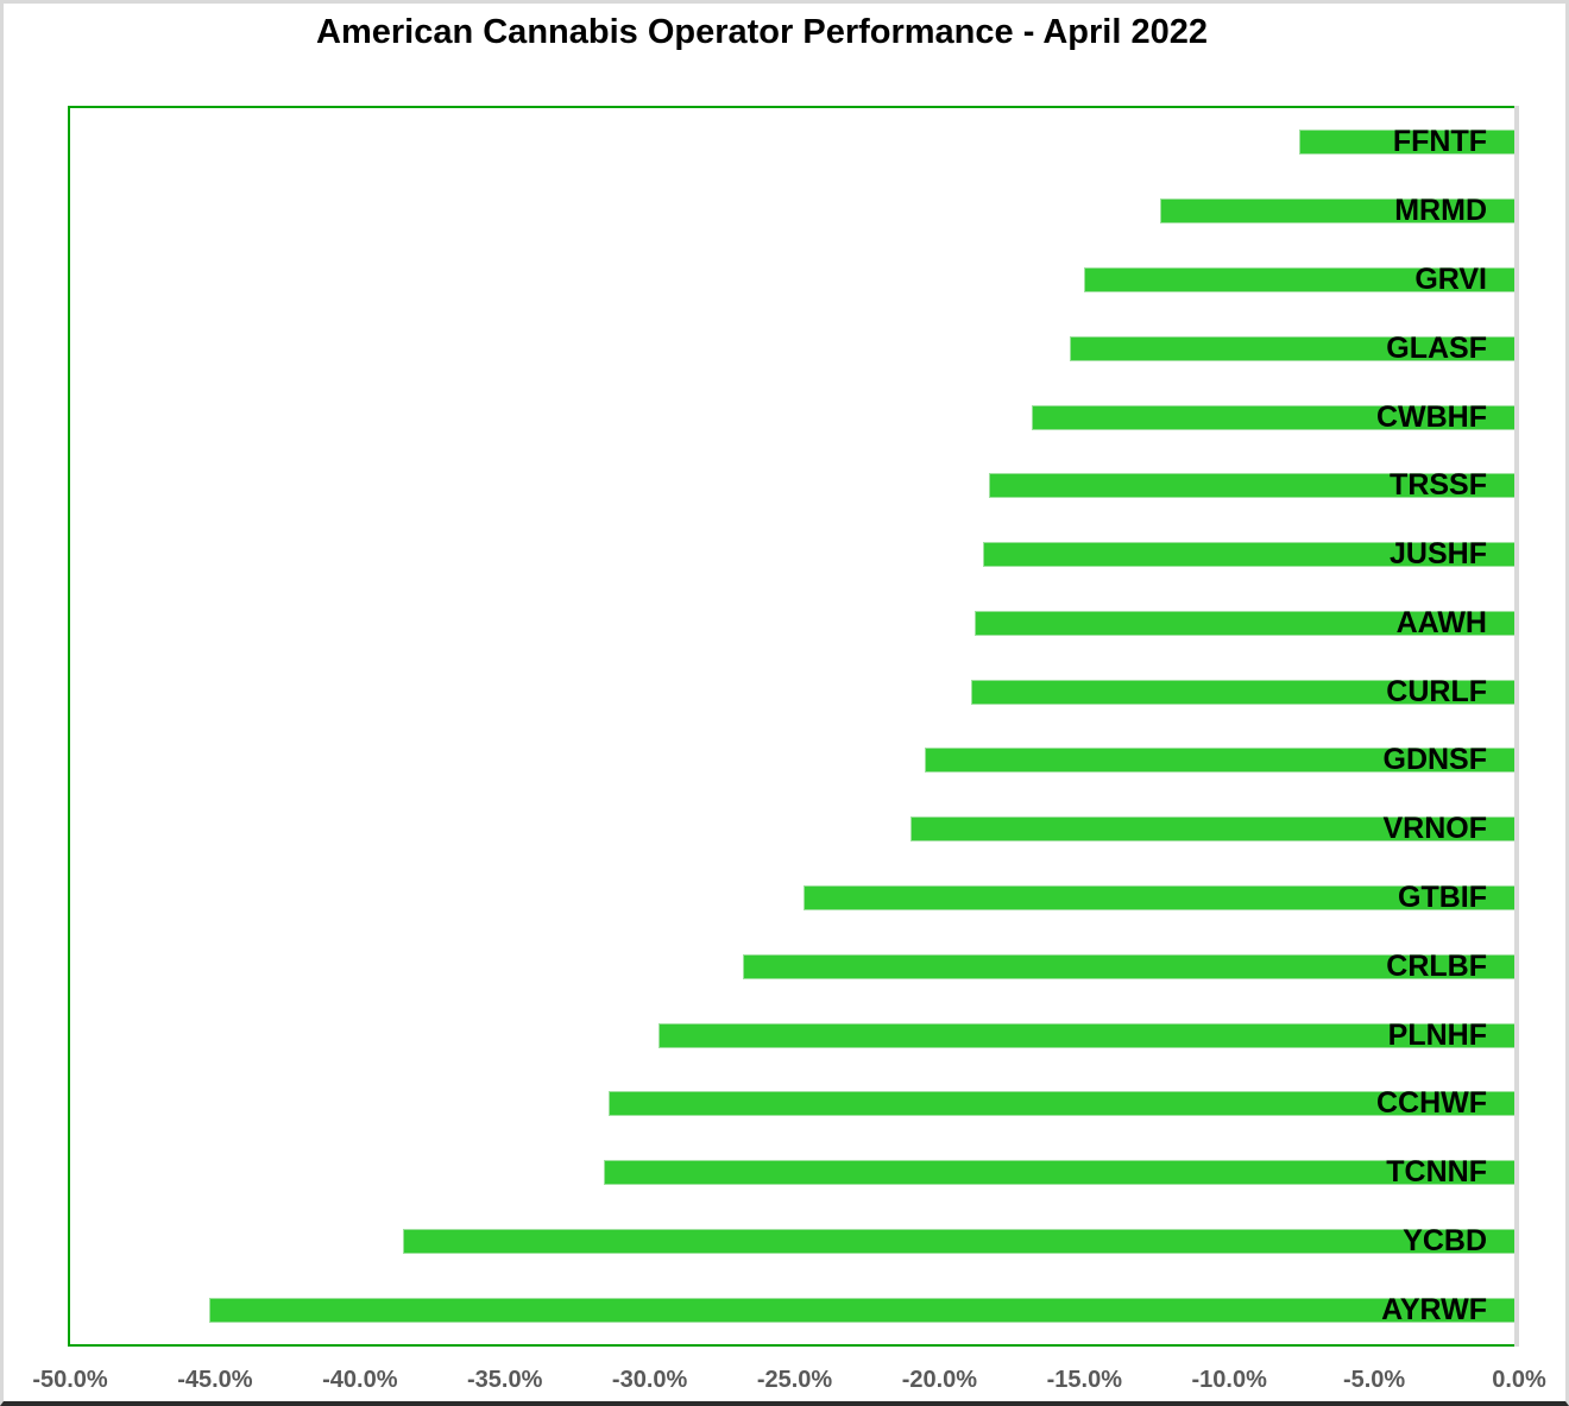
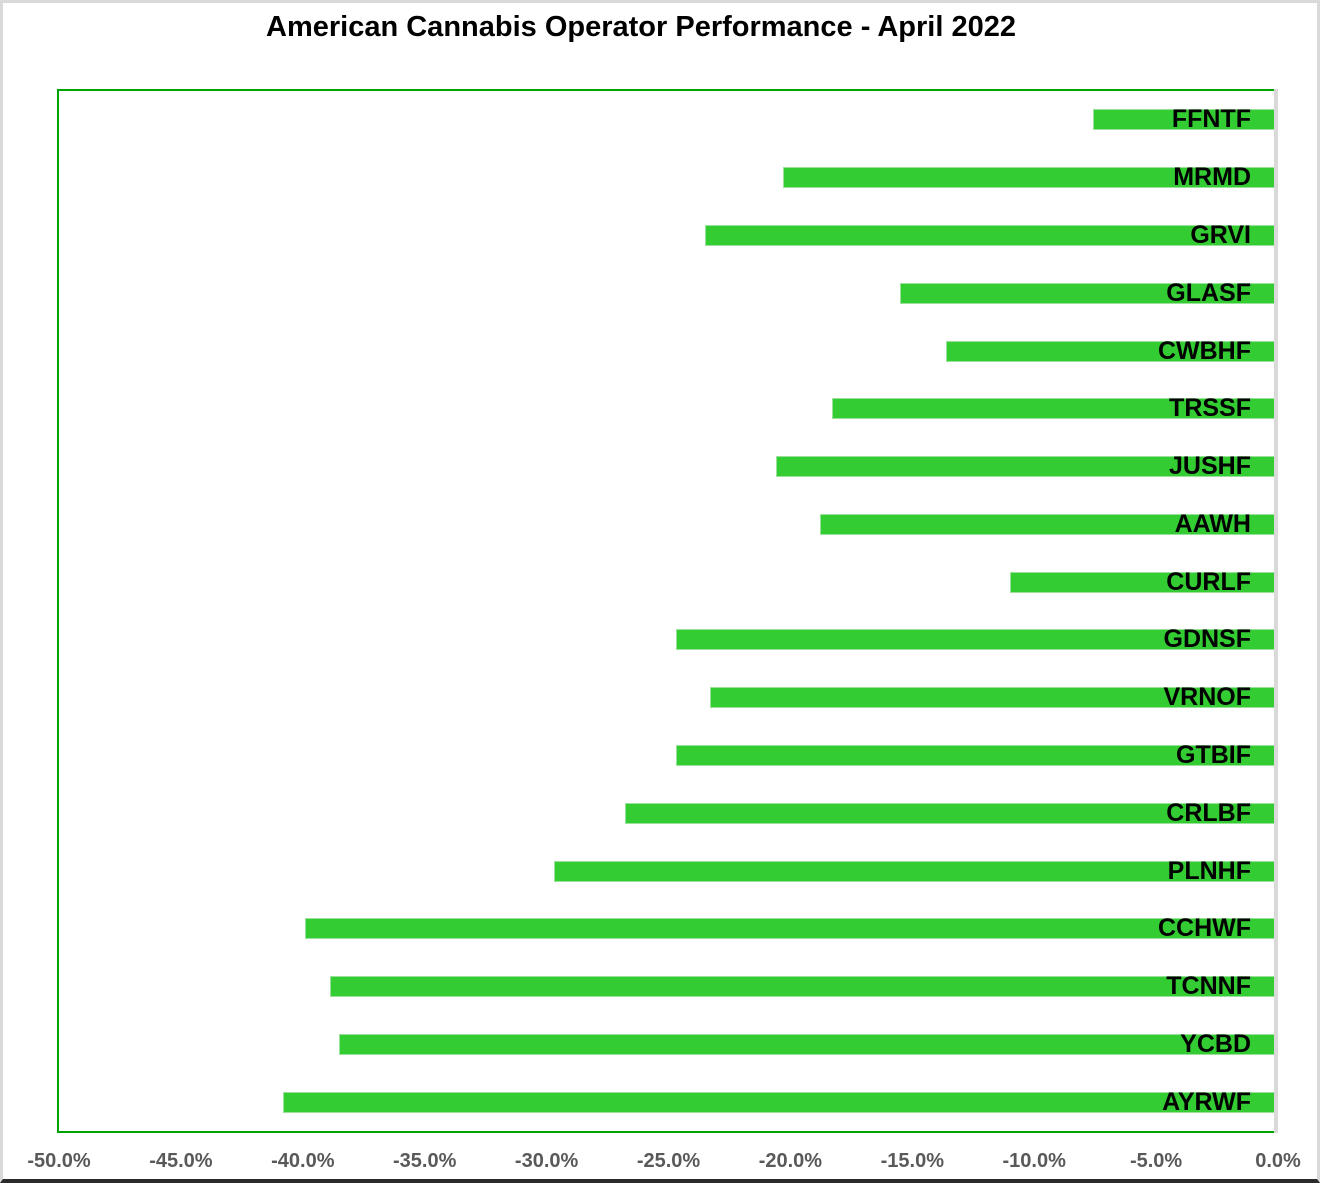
MRMD: -12.4% -> -20.3%
GRVI: -15.0% -> -23.5%
CWBHF: -16.8% -> -13.6%
JUSHF: -18.5% -> -20.6%
CURLF: -18.9% -> -11.0%
GDNSF: -20.5% -> -24.7%
VRNOF: -21.0% -> -23.3%
CCHWF: -31.4% -> -39.9%
TCNNF: -31.6% -> -38.9%
AYRWF: -45.2% -> -40.8%
